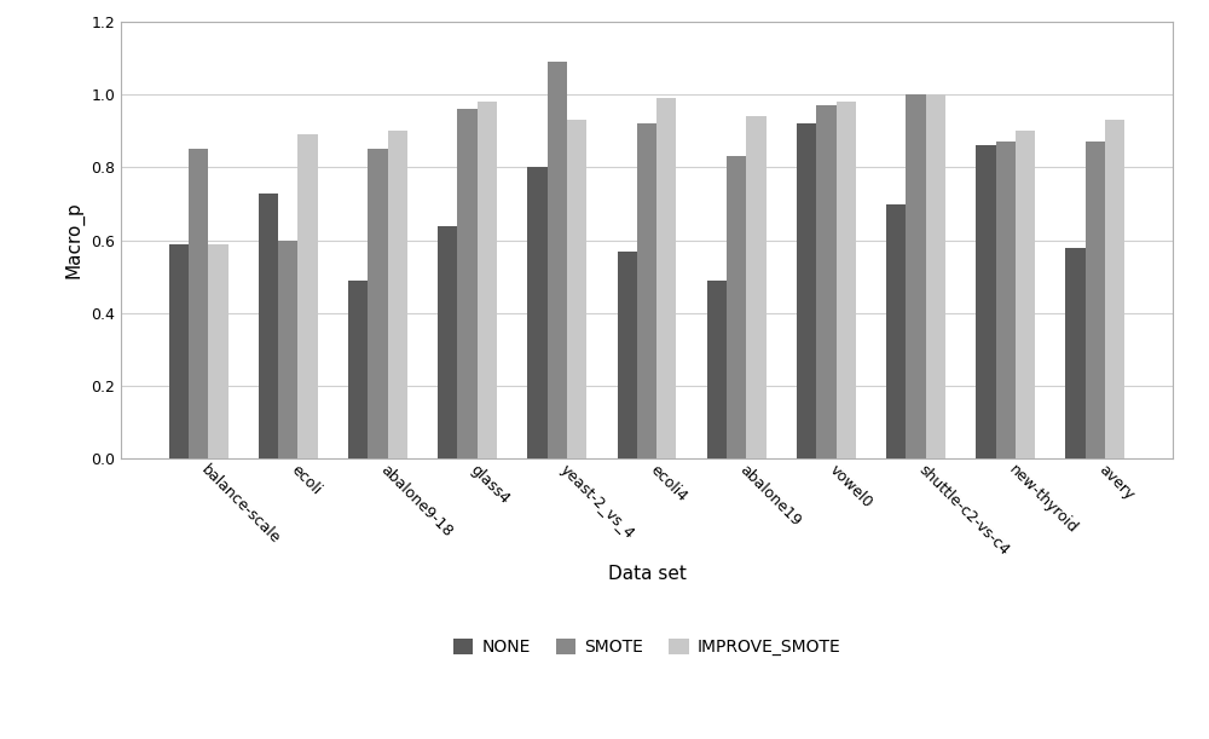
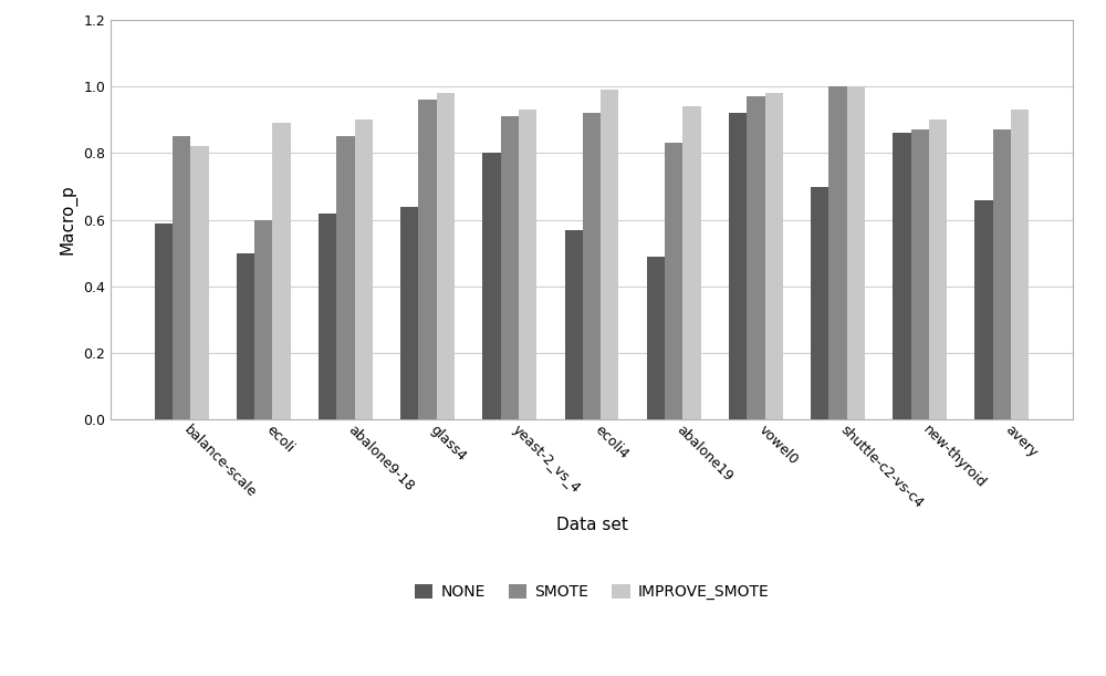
IMPROVE_SMOTE/balance-scale: 0.59 -> 0.82
NONE/ecoli: 0.73 -> 0.50
NONE/abalone9-18: 0.49 -> 0.62
SMOTE/yeast-2_vs_4: 1.09 -> 0.91
NONE/avery: 0.58 -> 0.66
